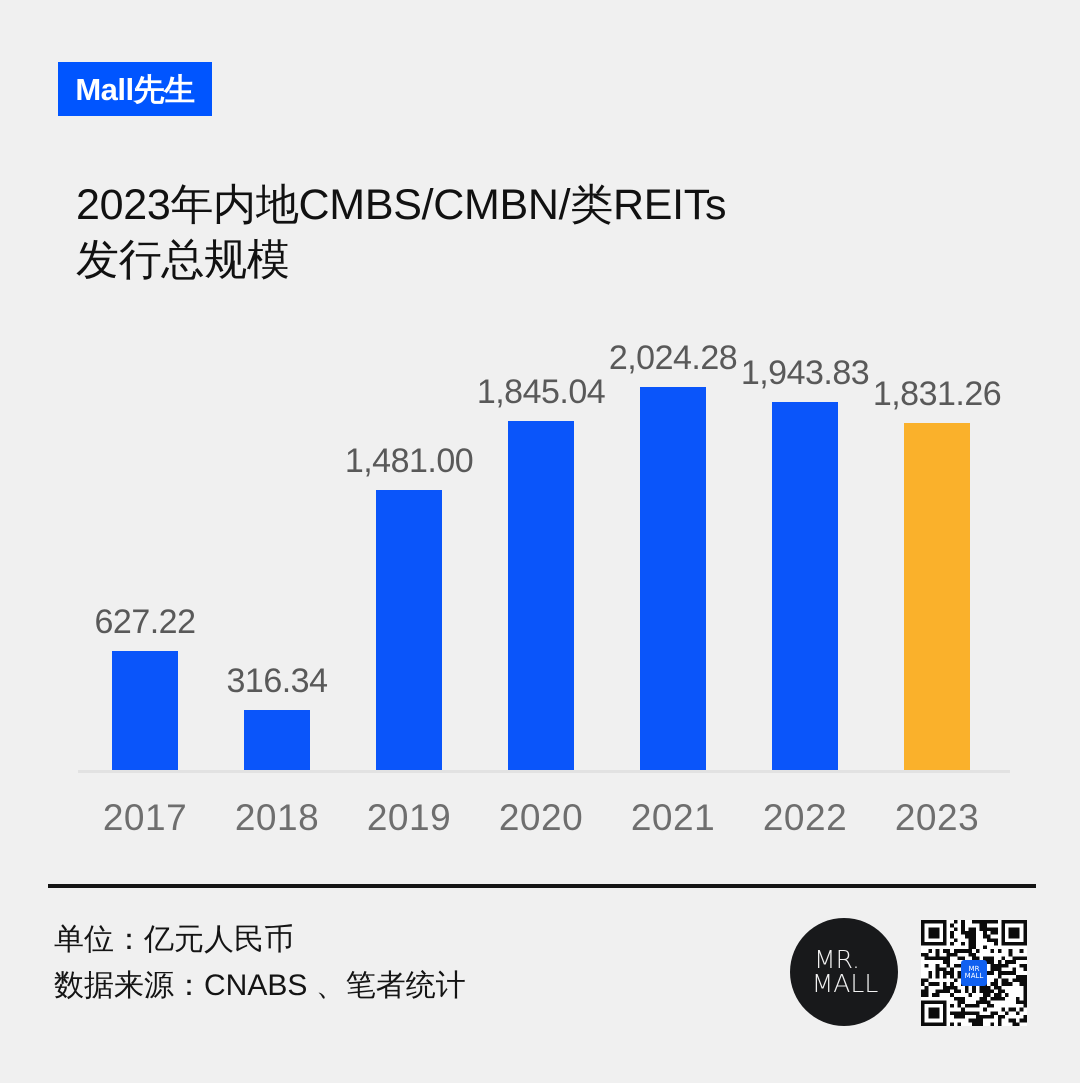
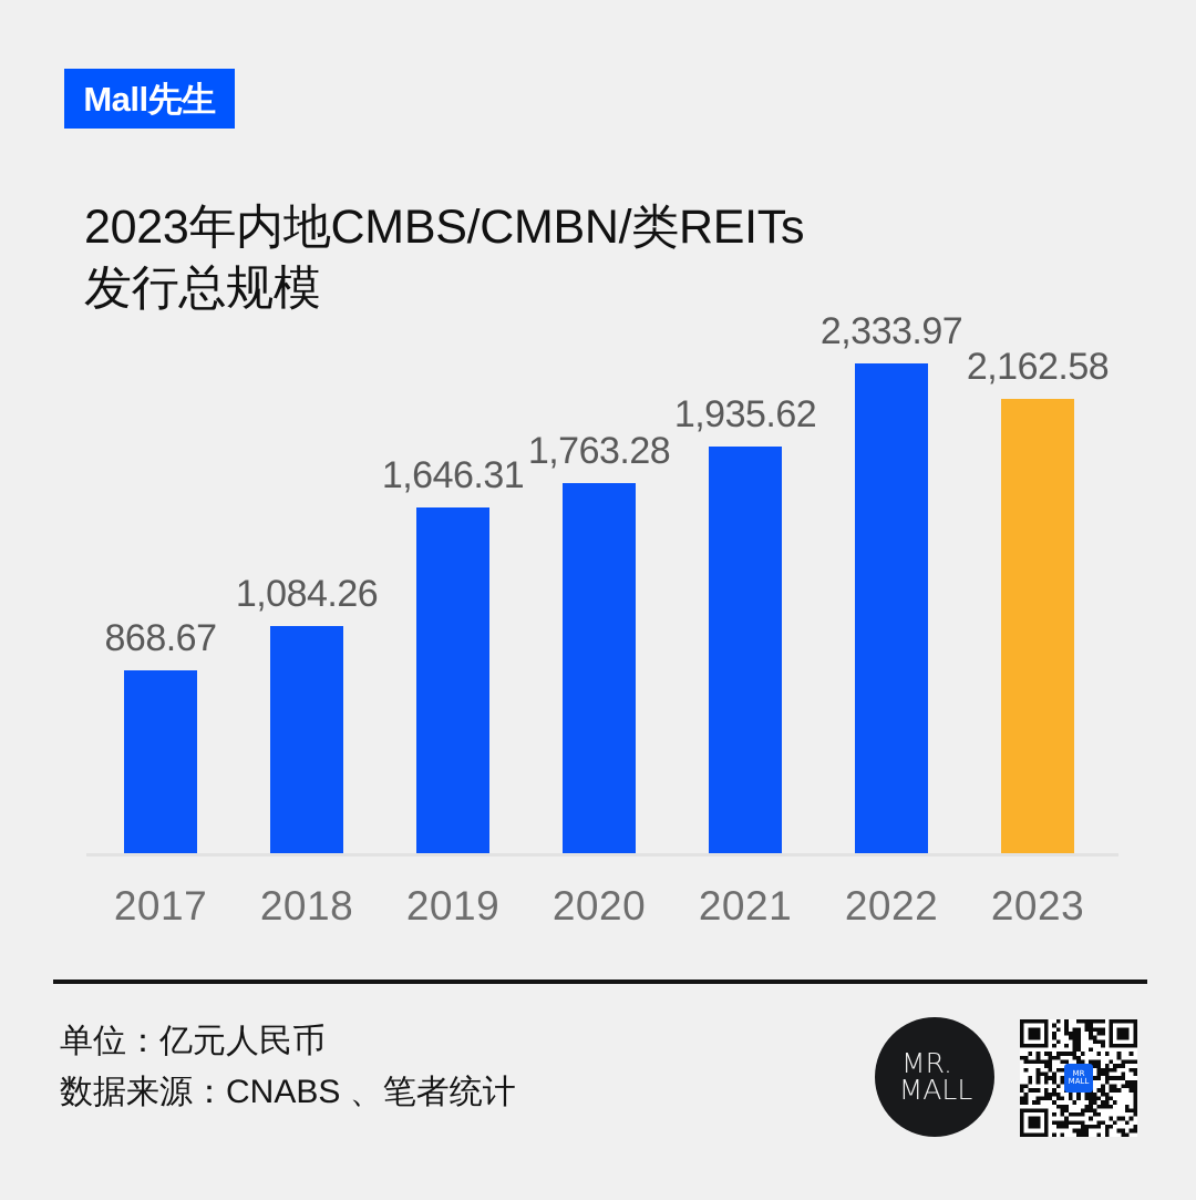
2017: 627.22 -> 868.67
2018: 316.34 -> 1,084.26
2019: 1,481.00 -> 1,646.31
2020: 1,845.04 -> 1,763.28
2021: 2,024.28 -> 1,935.62
2022: 1,943.83 -> 2,333.97
2023: 1,831.26 -> 2,162.58
